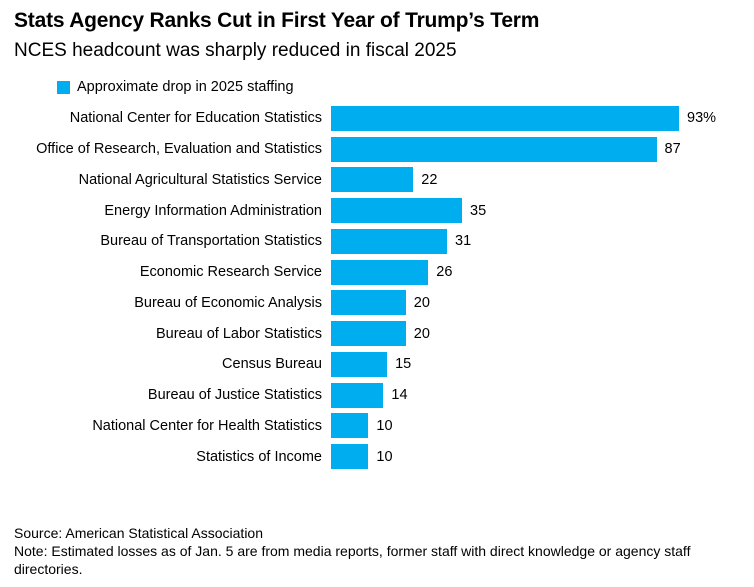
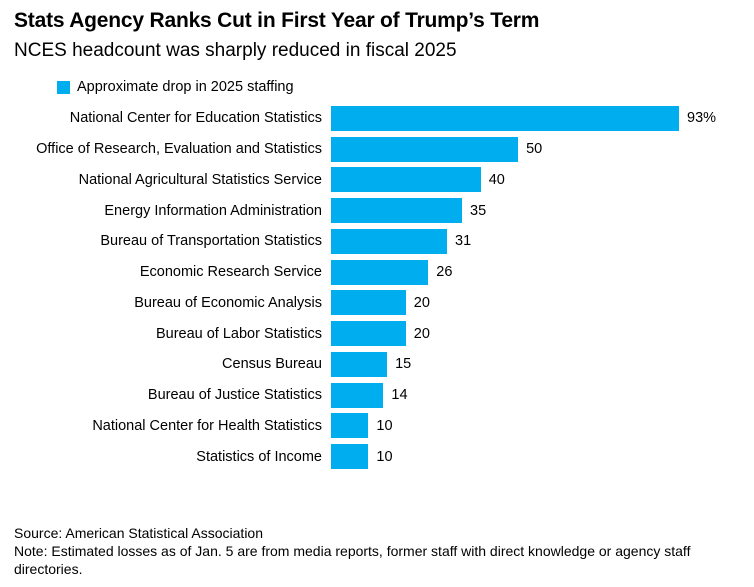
Office of Research, Evaluation and Statistics: 87 -> 50
National Agricultural Statistics Service: 22 -> 40
